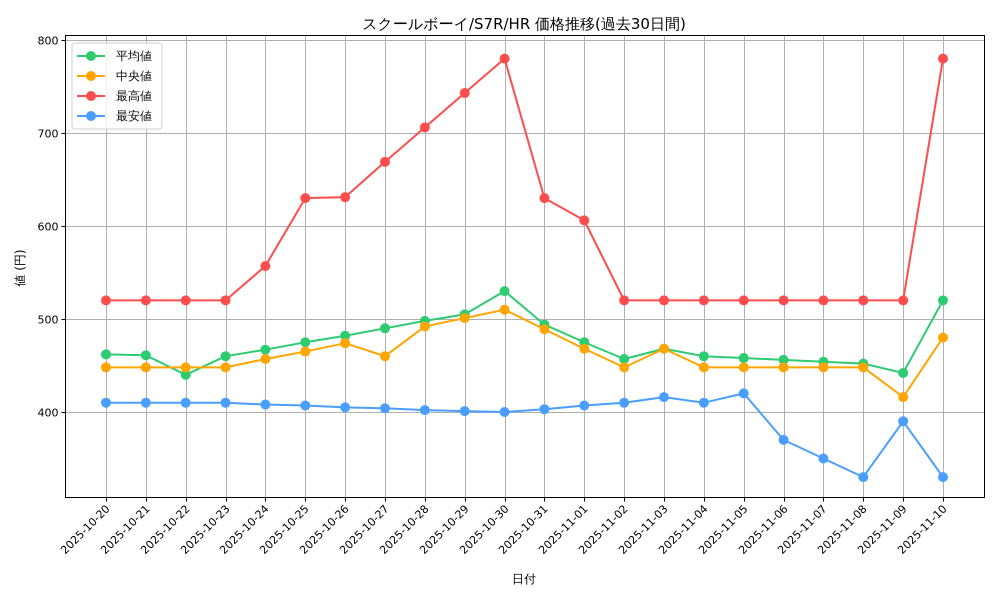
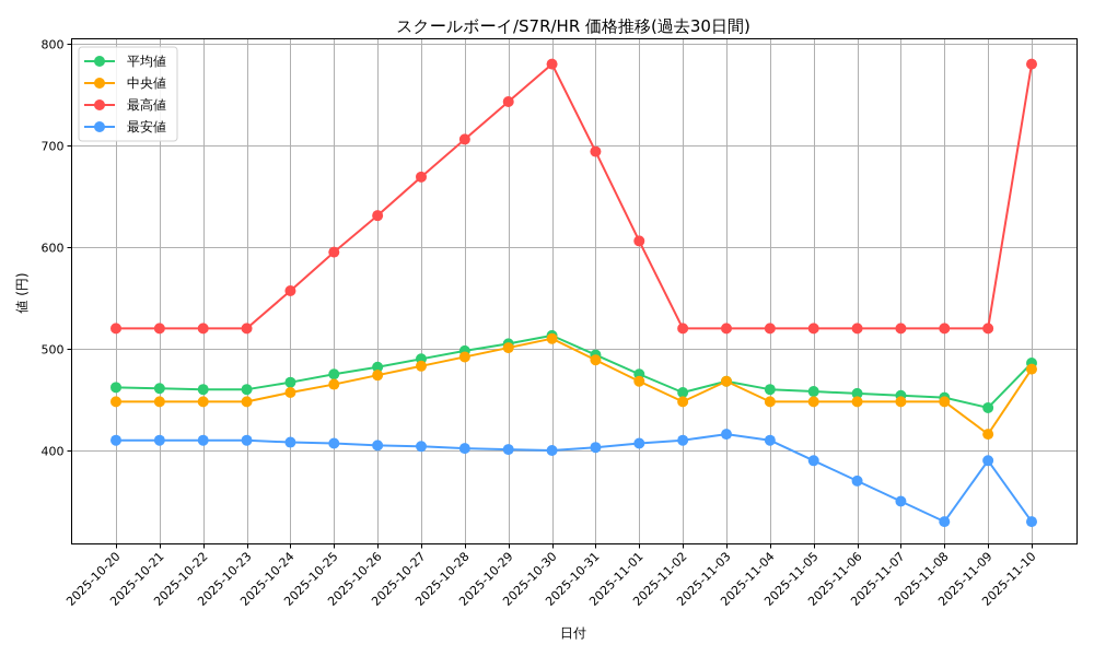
平均値/2025-10-22: 440 -> 460
最高値/2025-10-25: 630 -> 600
中央値/2025-10-27: 460 -> 480
平均値/2025-10-30: 530 -> 510
最高値/2025-10-31: 630 -> 690
最安値/2025-11-05: 420 -> 390
平均値/2025-11-10: 520 -> 490
